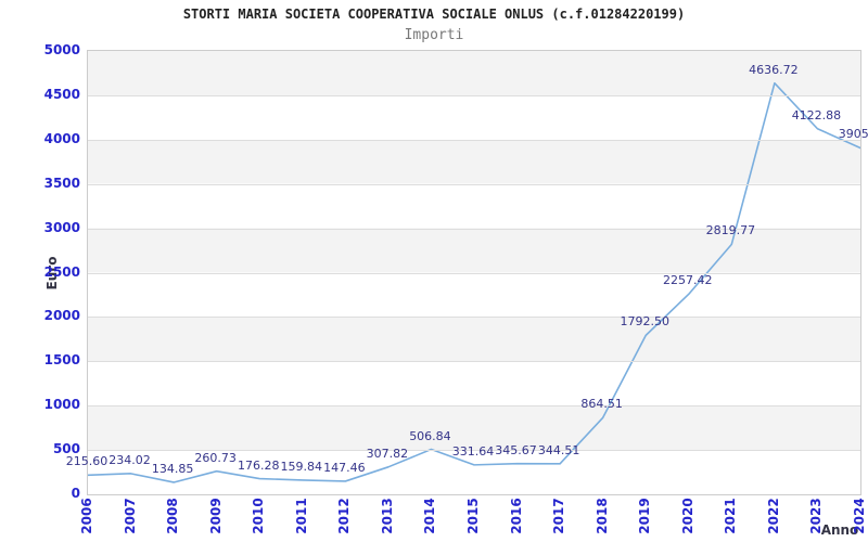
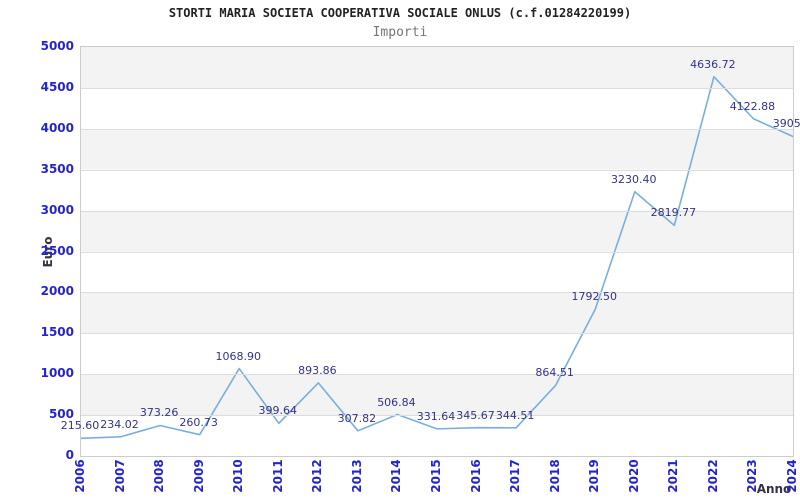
2008: 134.85 -> 373.26
2010: 176.28 -> 1068.90
2011: 159.84 -> 399.64
2012: 147.46 -> 893.86
2020: 2257.42 -> 3230.40
